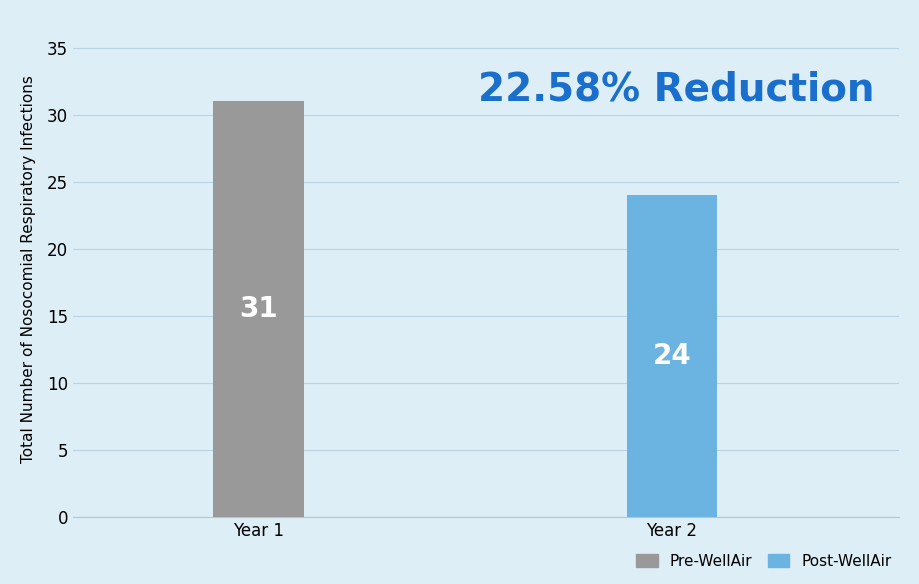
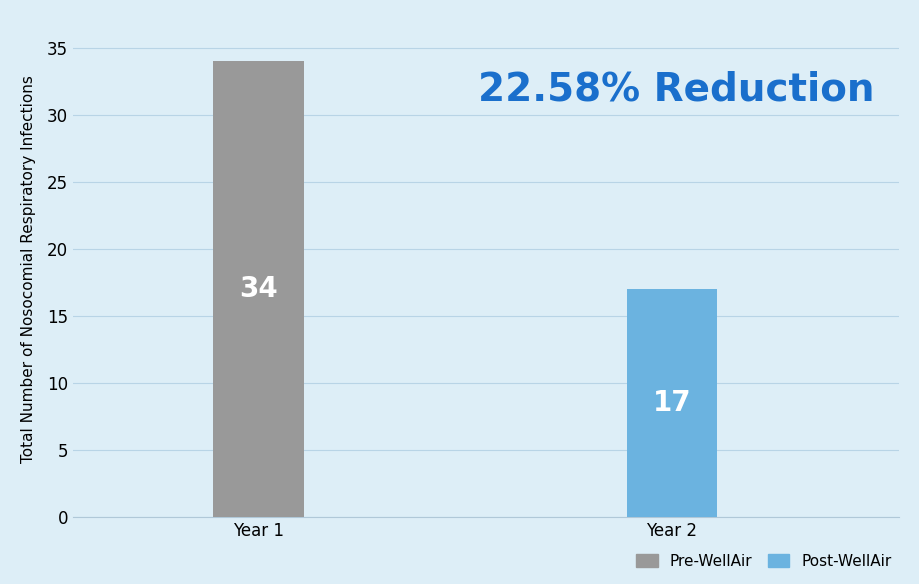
Year 1: 31 -> 34
Year 2: 24 -> 17
